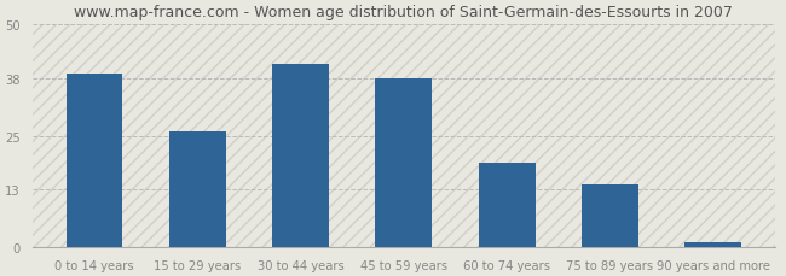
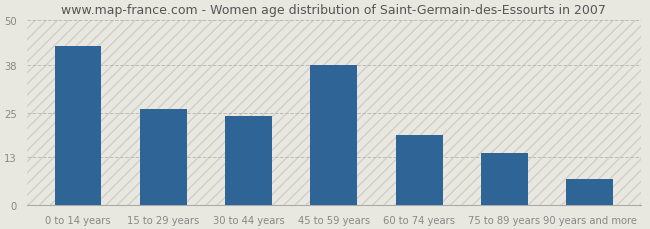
0 to 14 years: 39 -> 43
30 to 44 years: 41 -> 24
90 years and more: 1 -> 7
